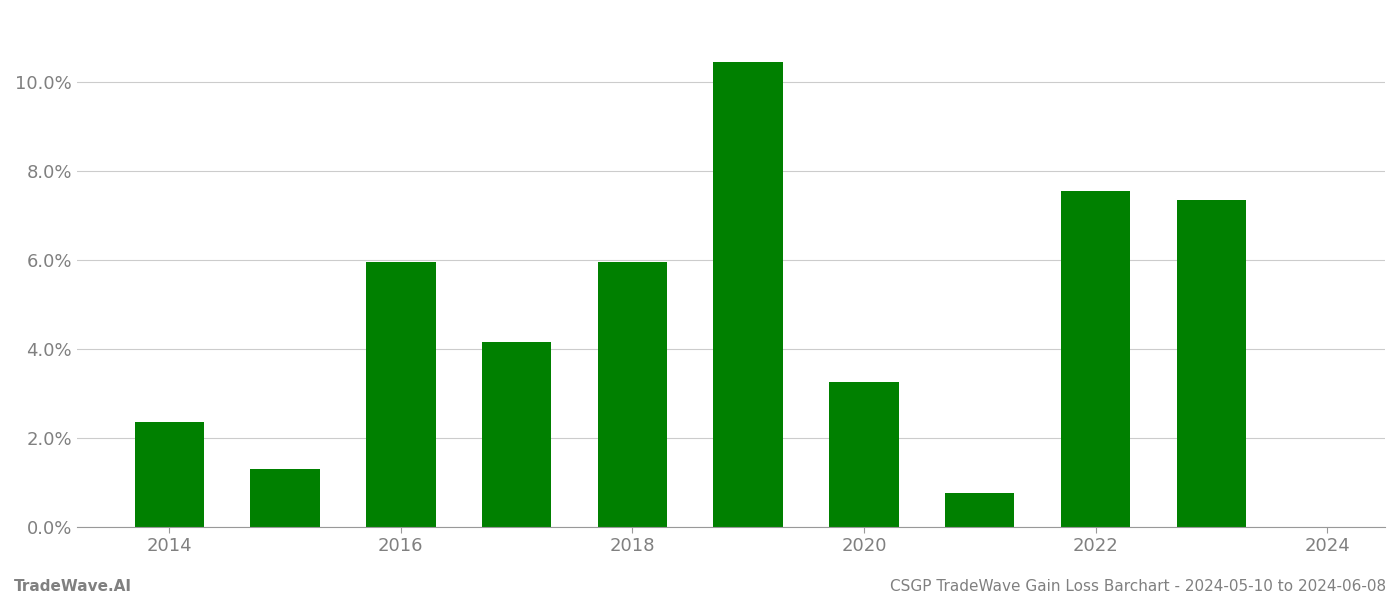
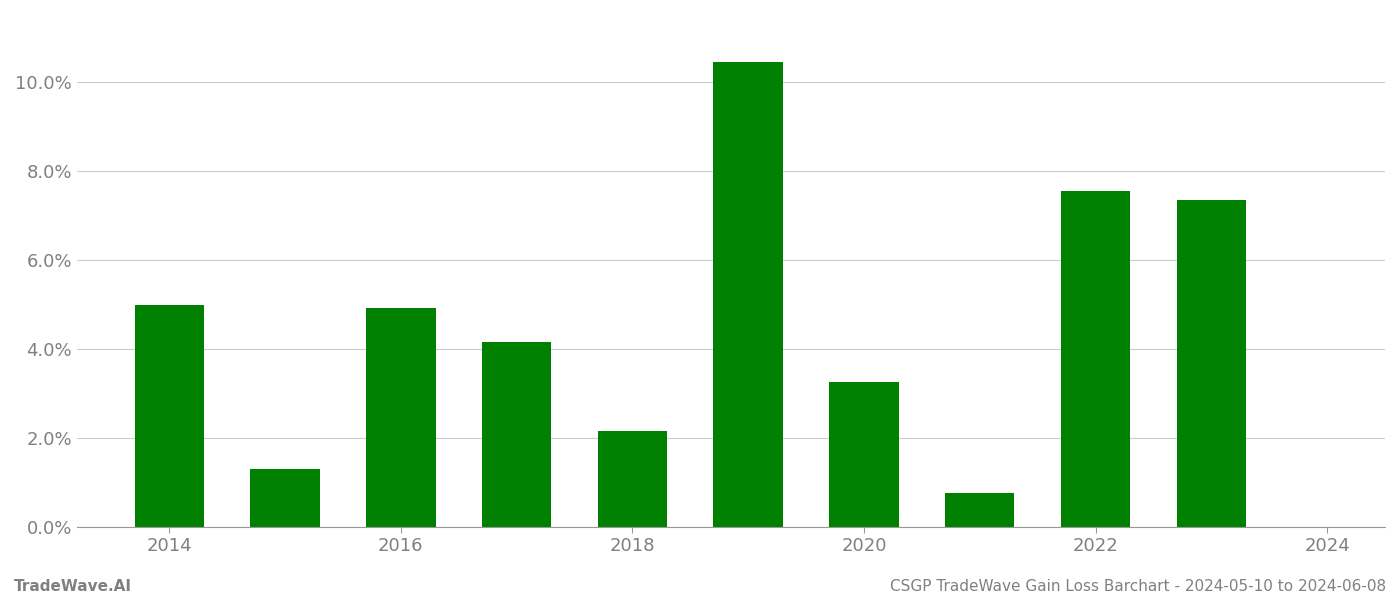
2014: 2.35% -> 4.99%
2016: 5.95% -> 4.91%
2018: 5.95% -> 2.15%
